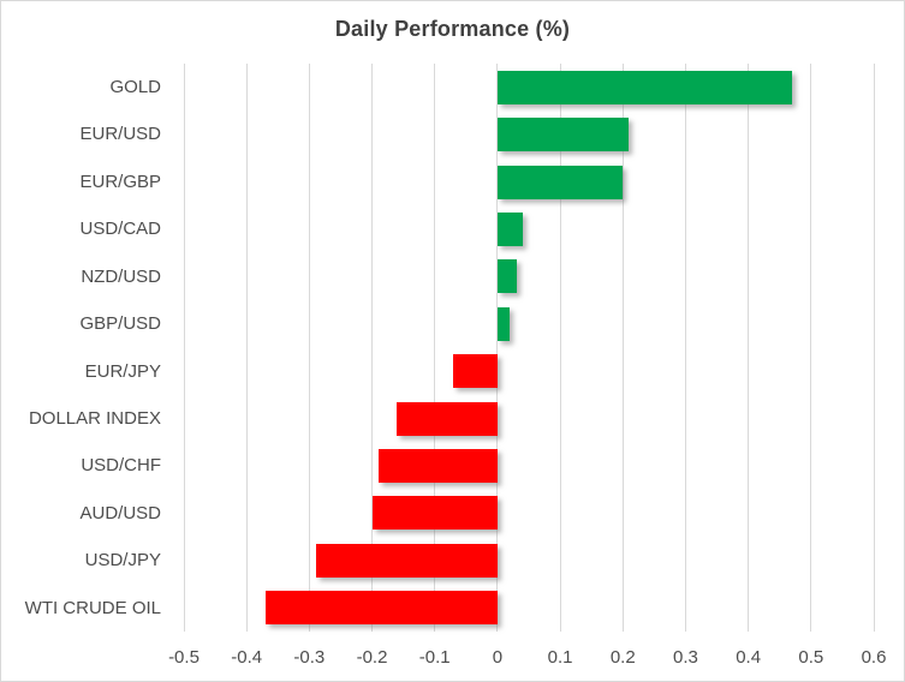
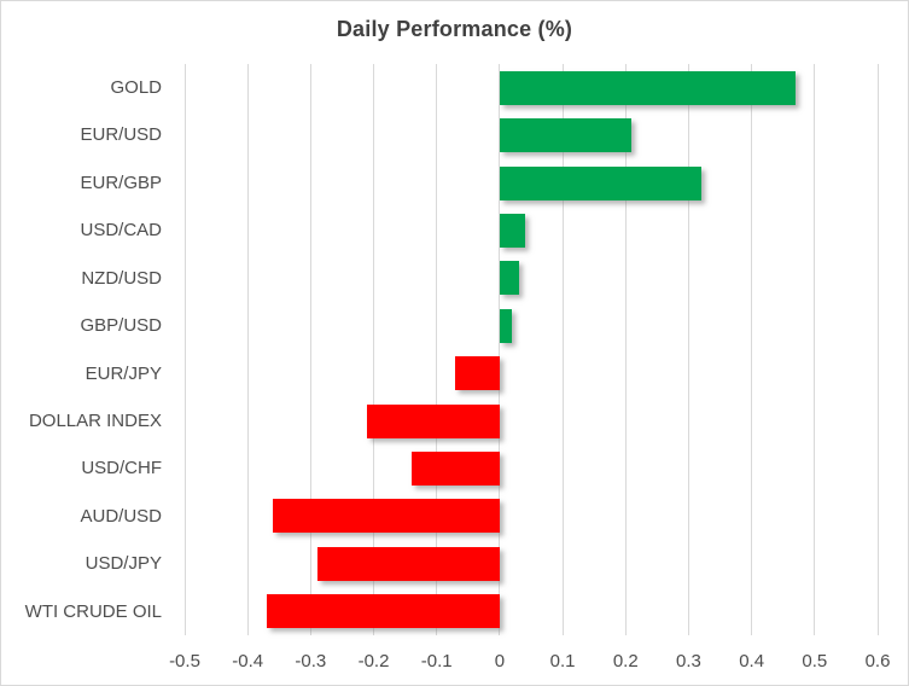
EUR/GBP: 0.20 -> 0.32
DOLLAR INDEX: -0.16 -> -0.21
USD/CHF: -0.19 -> -0.14
AUD/USD: -0.20 -> -0.36
